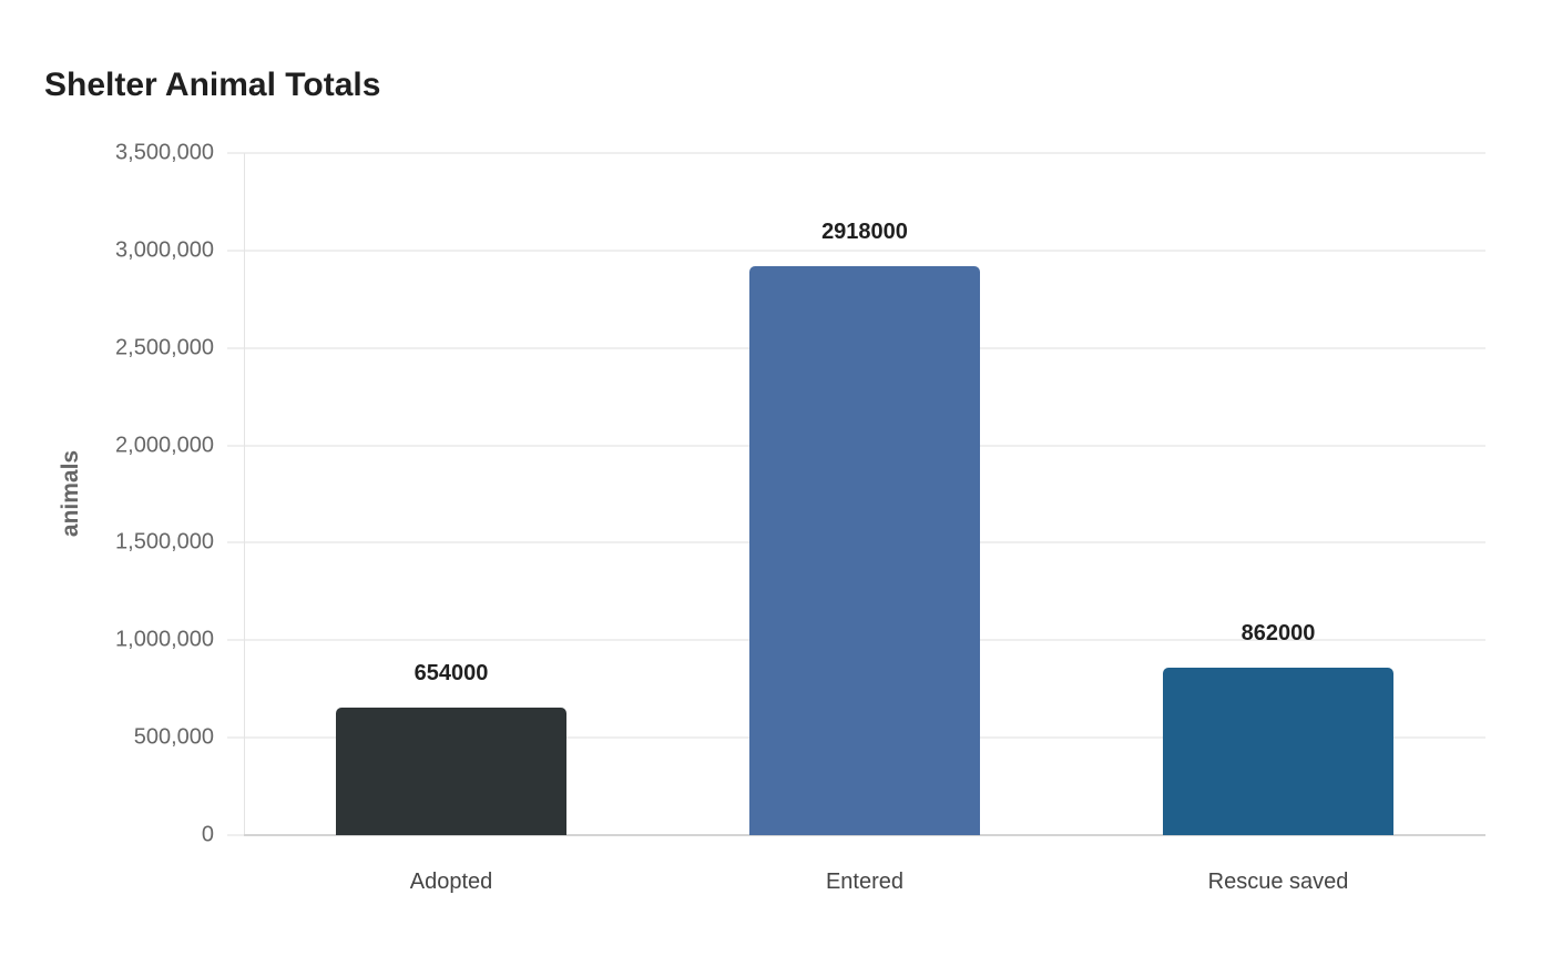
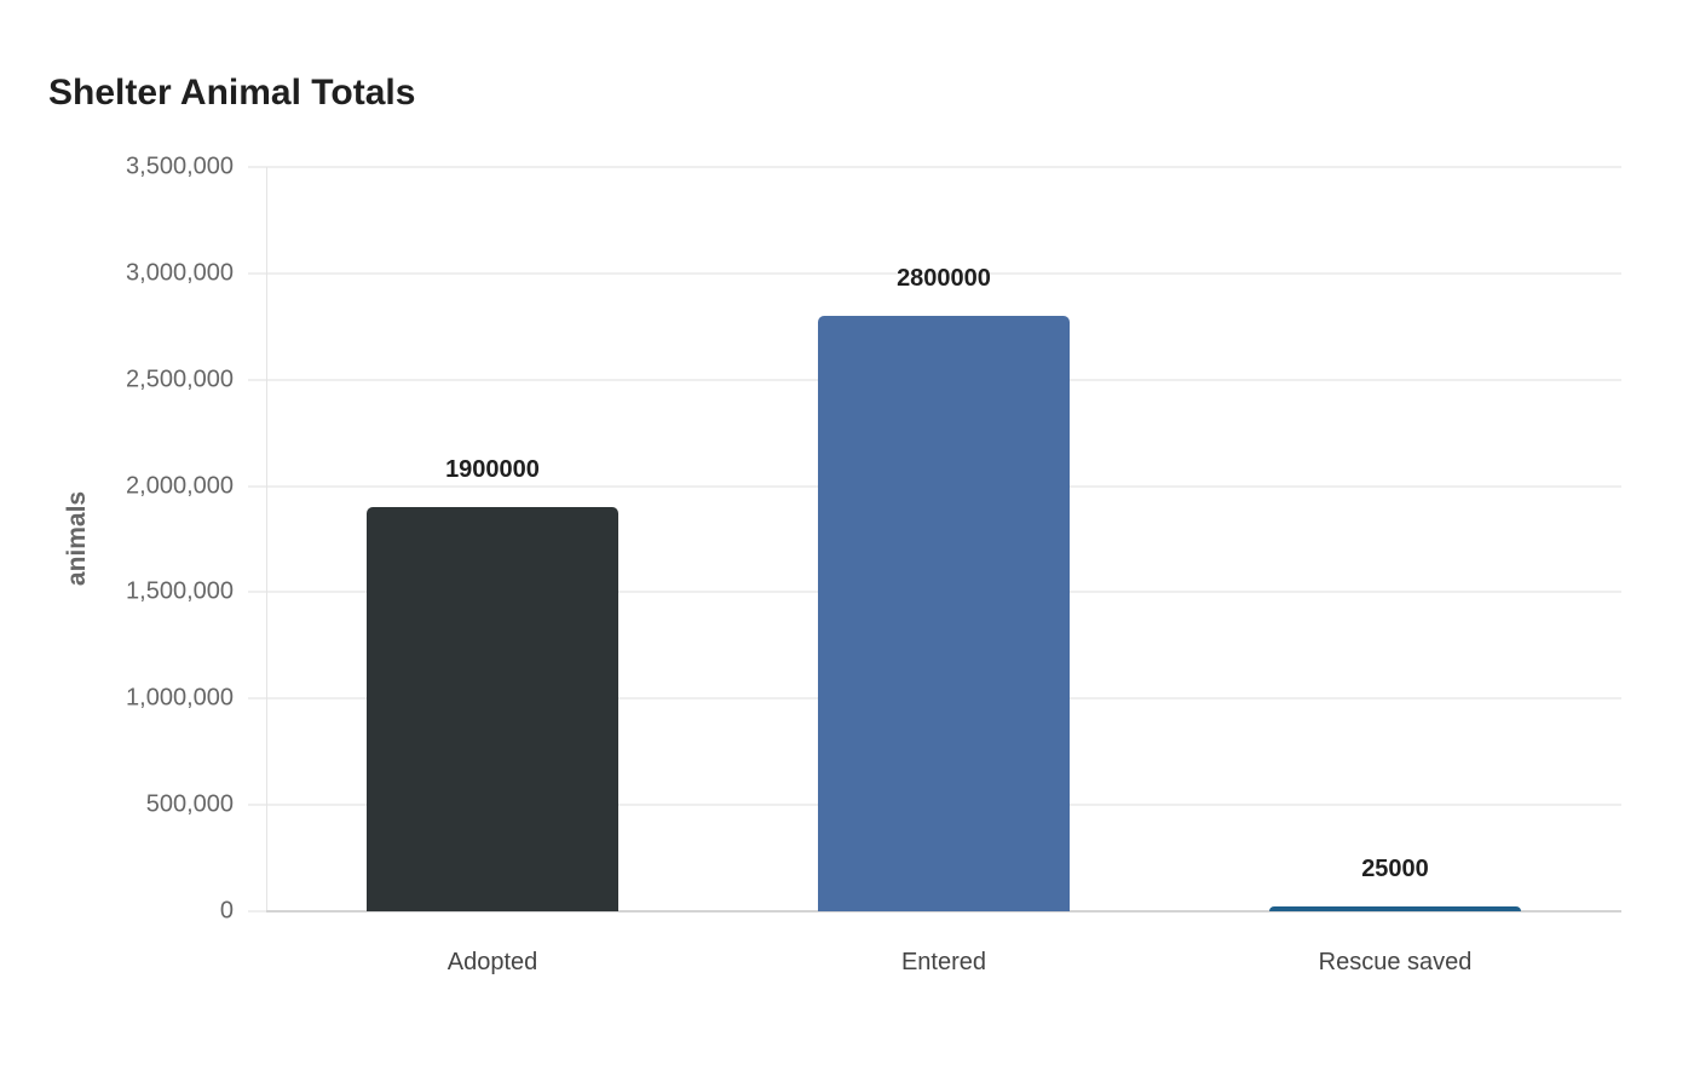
Adopted: 654000 -> 1900000
Entered: 2918000 -> 2800000
Rescue saved: 862000 -> 25000
